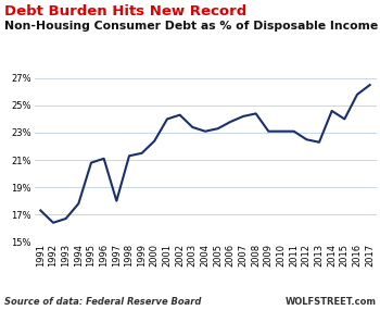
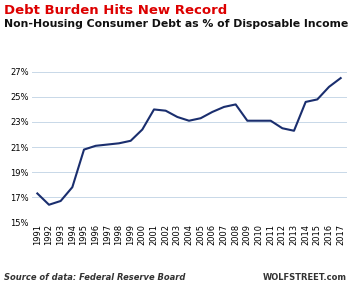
1997: 18.0% -> 21.2%
2002: 24.3% -> 23.9%
2015: 24.0% -> 24.8%
